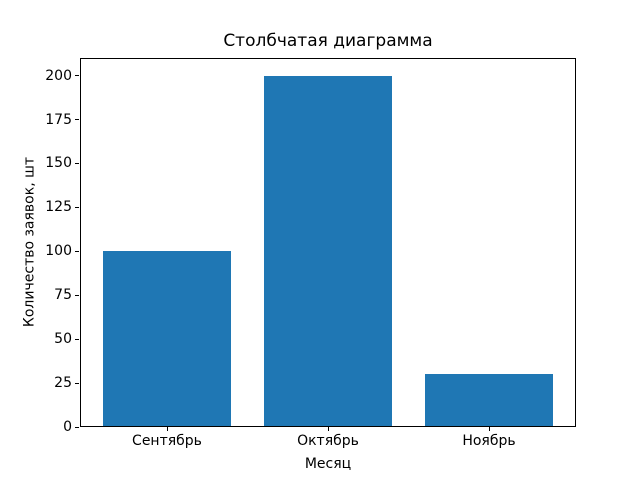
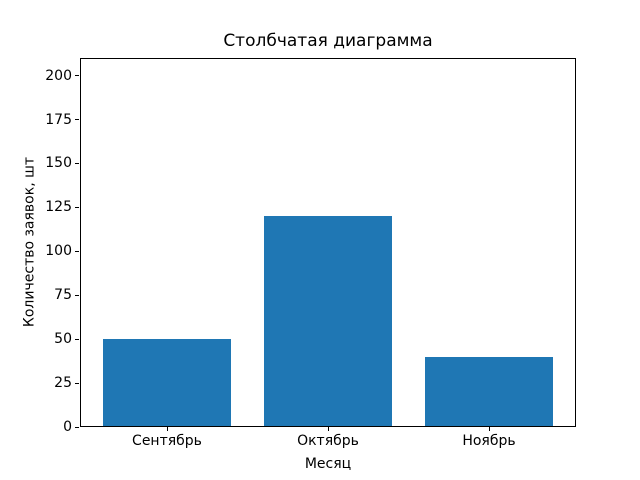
Сентябрь: 100 -> 50
Октябрь: 200 -> 120
Ноябрь: 30 -> 40
